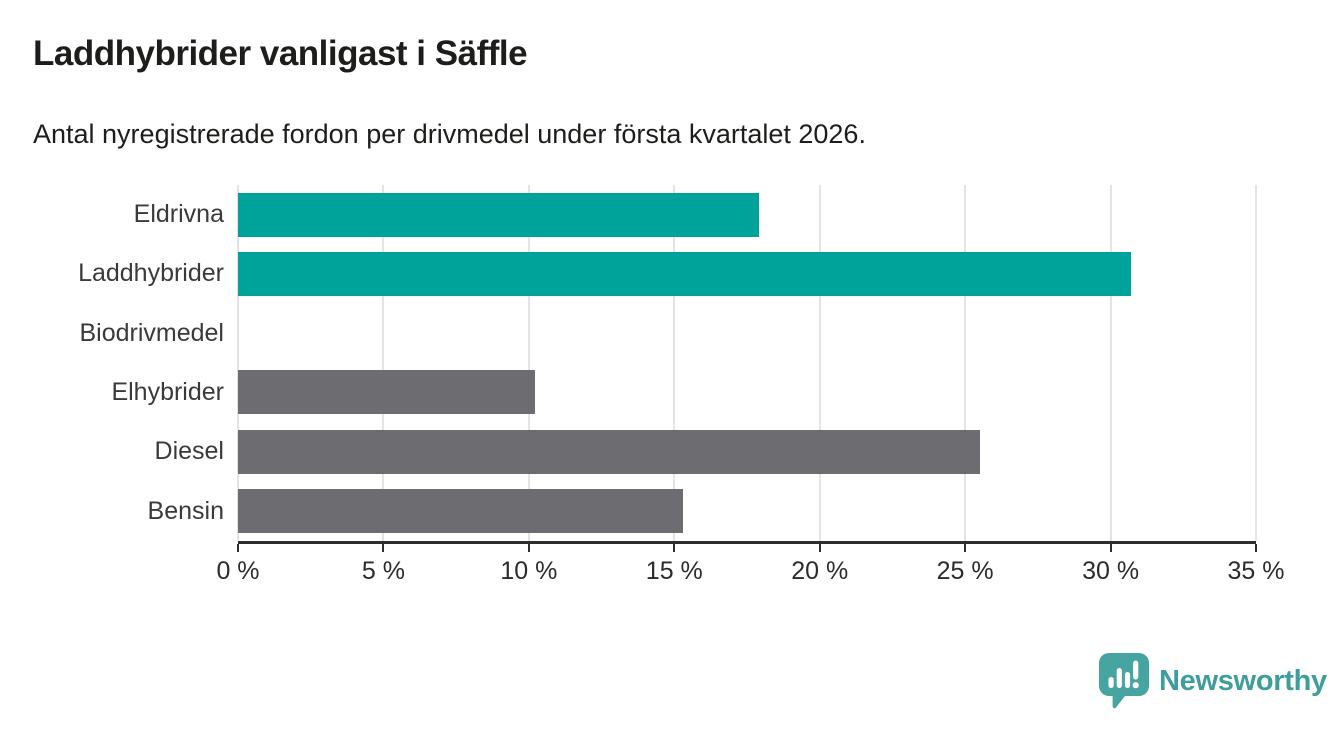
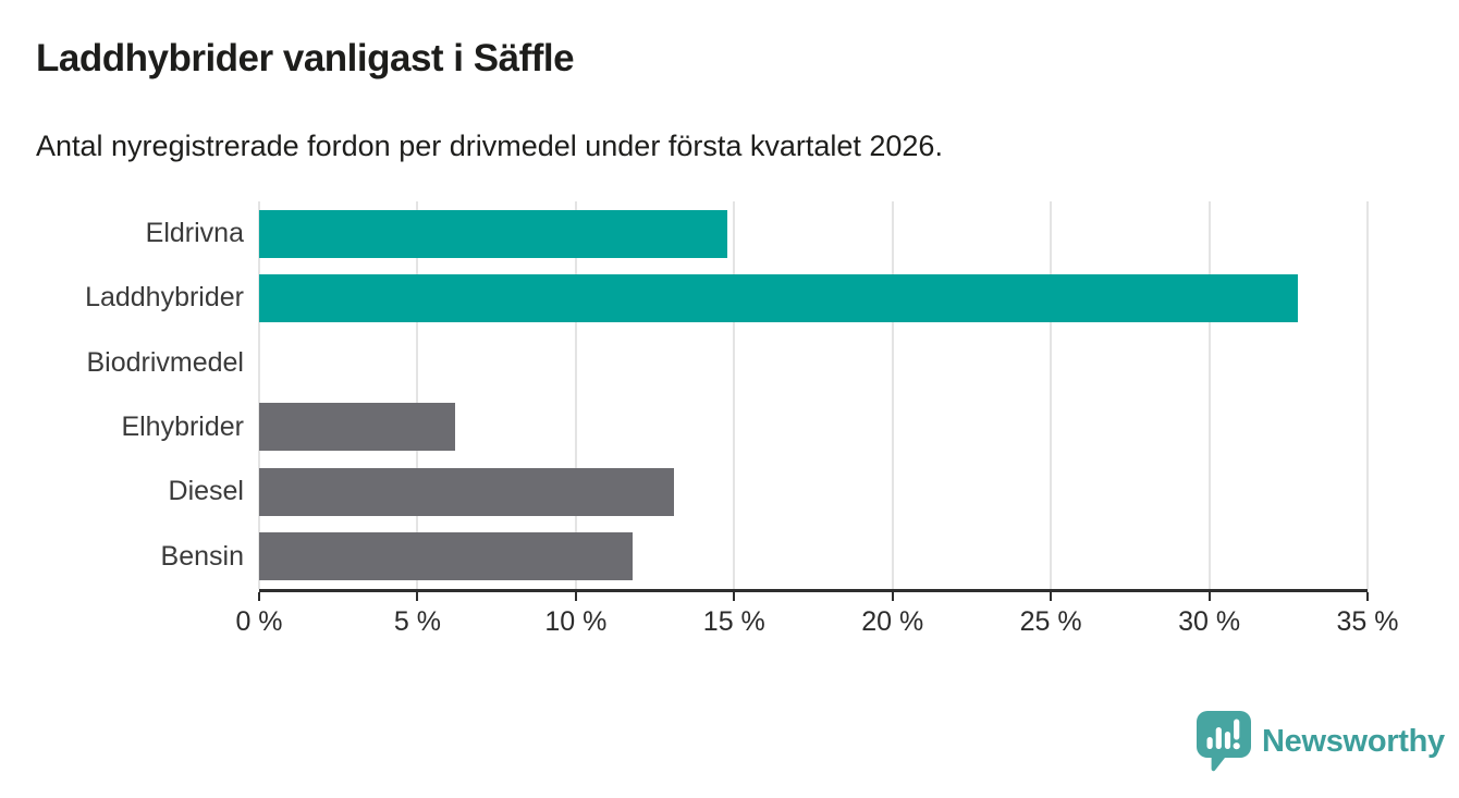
Eldrivna: 17.9% -> 14.8%
Laddhybrider: 30.7% -> 32.8%
Elhybrider: 10.2% -> 6.2%
Diesel: 25.5% -> 13.1%
Bensin: 15.3% -> 11.8%
